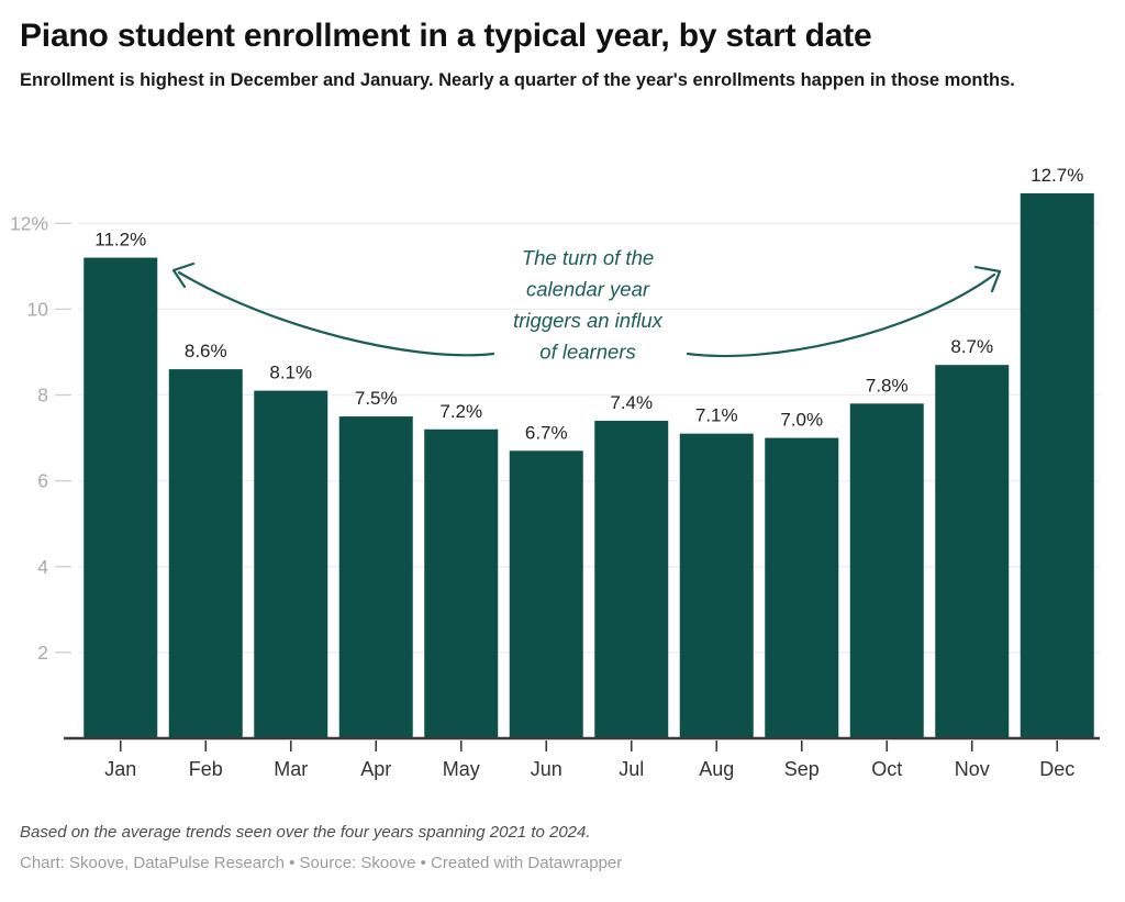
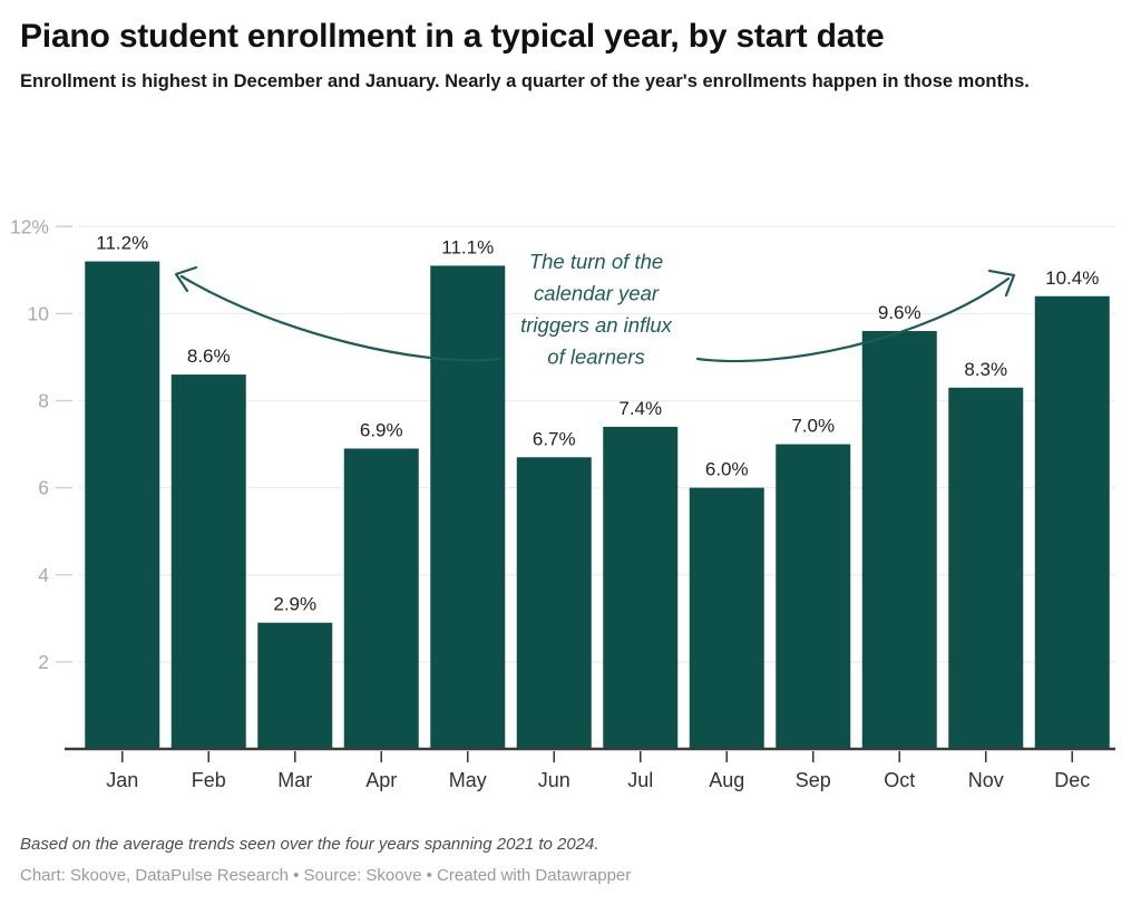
Mar: 8.1% -> 2.9%
Apr: 7.5% -> 6.9%
May: 7.2% -> 11.1%
Aug: 7.1% -> 6.0%
Oct: 7.8% -> 9.6%
Nov: 8.7% -> 8.3%
Dec: 12.7% -> 10.4%
